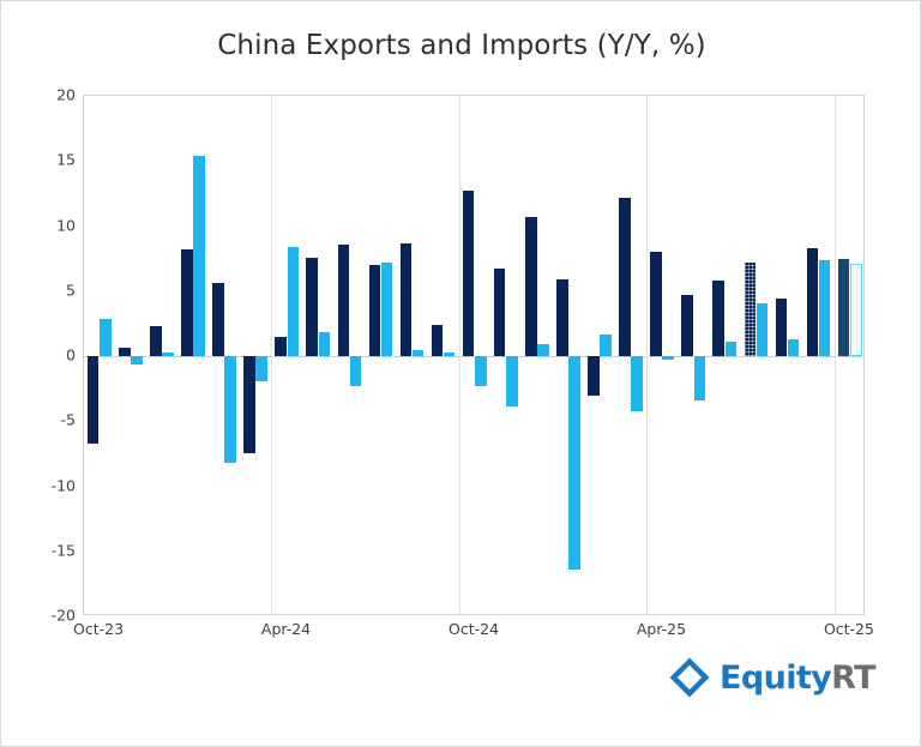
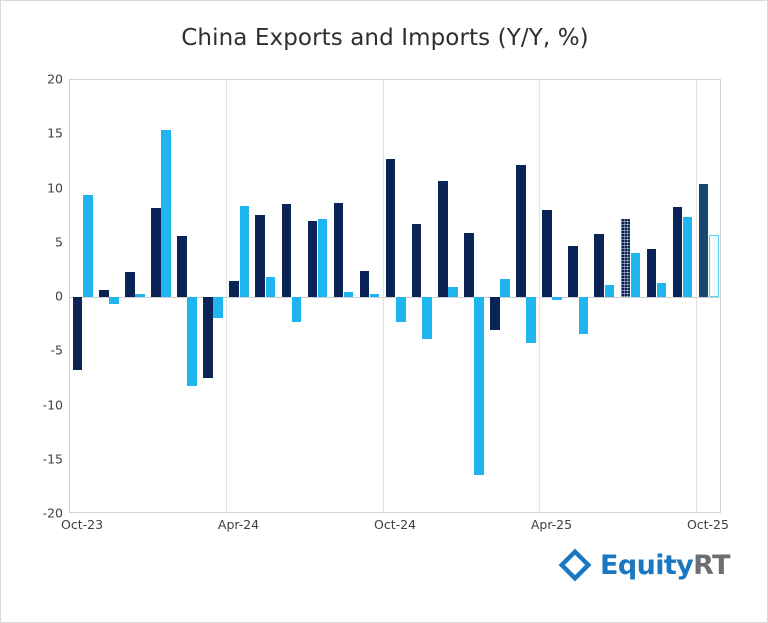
Imports/Oct-23: 2.9 -> 9.4
Exports/Oct-25: 7.5 -> 10.4
Imports/Oct-25: 7.1 -> 5.7
